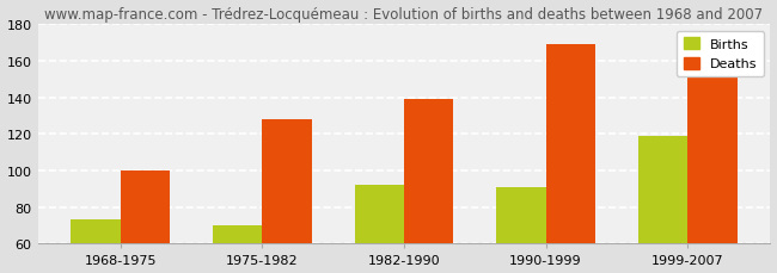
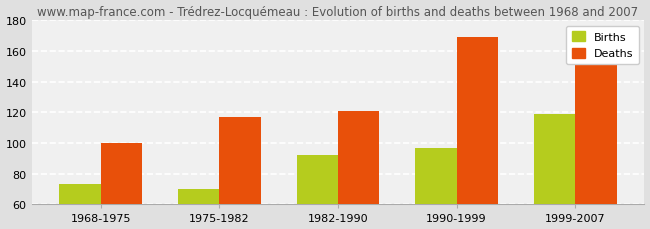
Deaths/1975-1982: 128 -> 117
Deaths/1982-1990: 139 -> 121
Births/1990-1999: 91 -> 97
